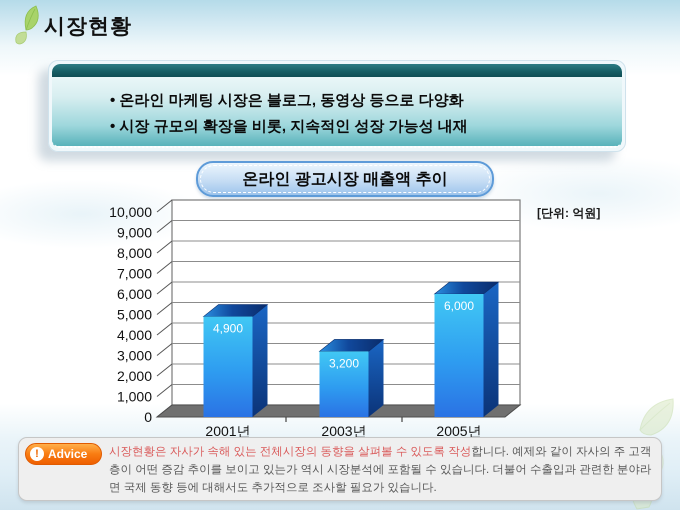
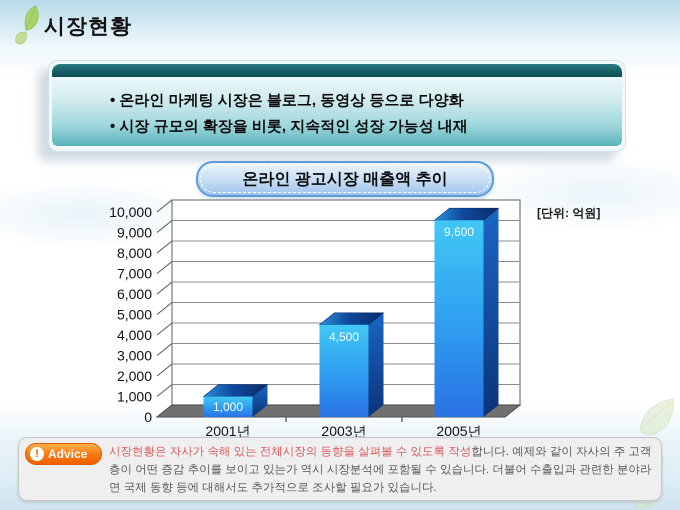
2001년: 4,900 -> 1,000
2003년: 3,200 -> 4,500
2005년: 6,000 -> 9,600
